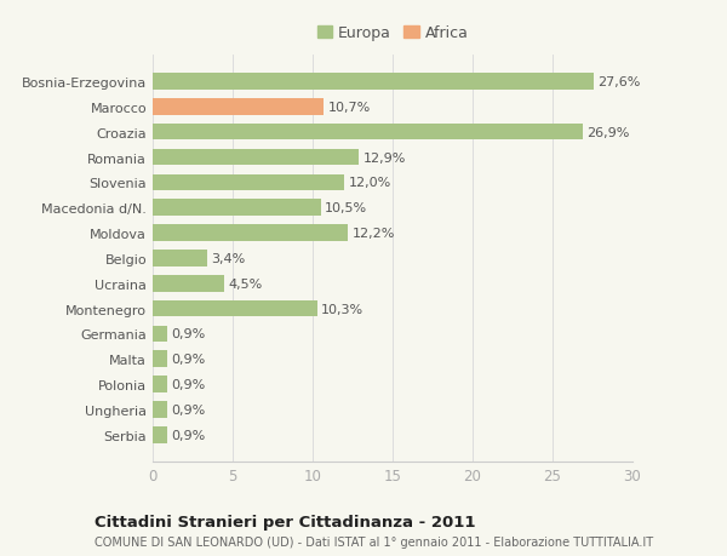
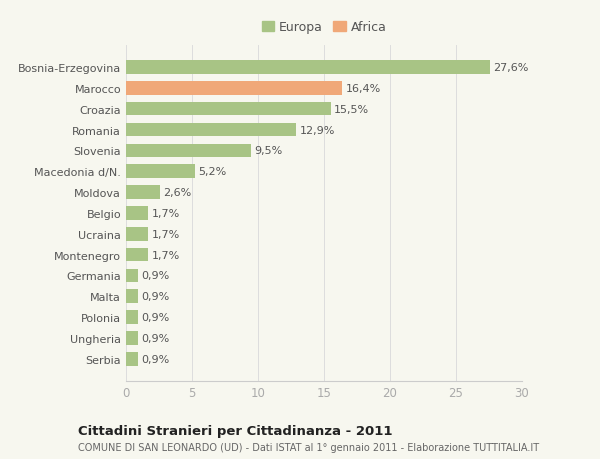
Marocco: 10,7% -> 16,4%
Croazia: 26,9% -> 15,5%
Slovenia: 12,0% -> 9,5%
Macedonia d/N.: 10,5% -> 5,2%
Moldova: 12,2% -> 2,6%
Belgio: 3,4% -> 1,7%
Ucraina: 4,5% -> 1,7%
Montenegro: 10,3% -> 1,7%
